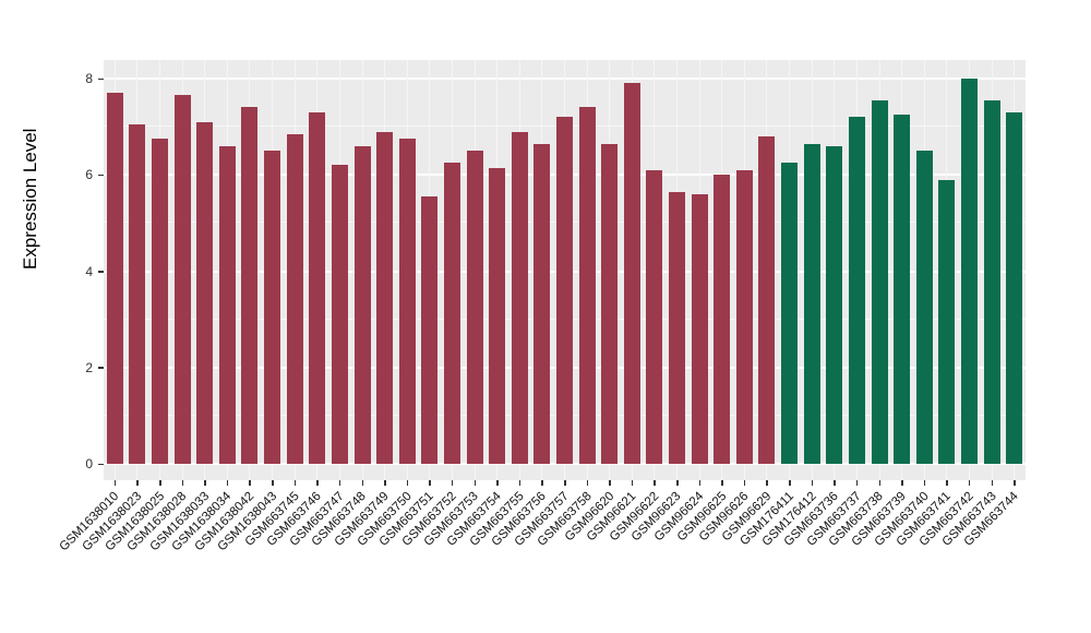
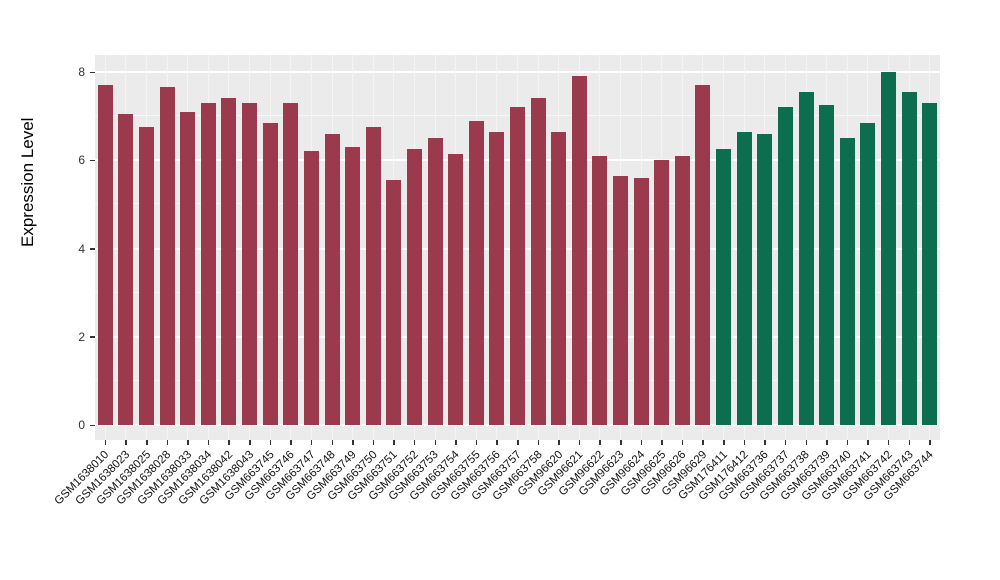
GSM1638034: 6.6 -> 7.3
GSM1638043: 6.5 -> 7.3
GSM663749: 6.9 -> 6.3
GSM96629: 6.8 -> 7.7
GSM663741: 5.9 -> 6.8
